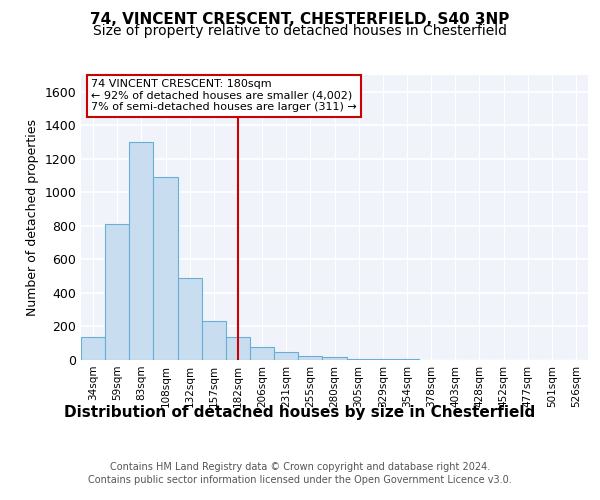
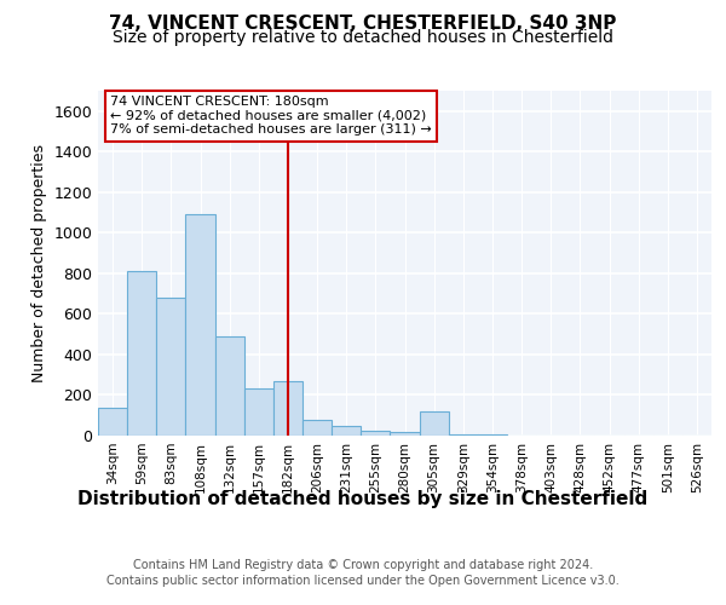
83sqm: 1300 -> 680
182sqm: 140 -> 270
305sqm: 0 -> 120
